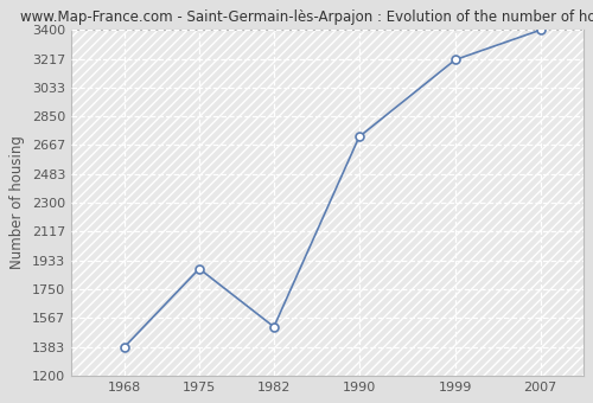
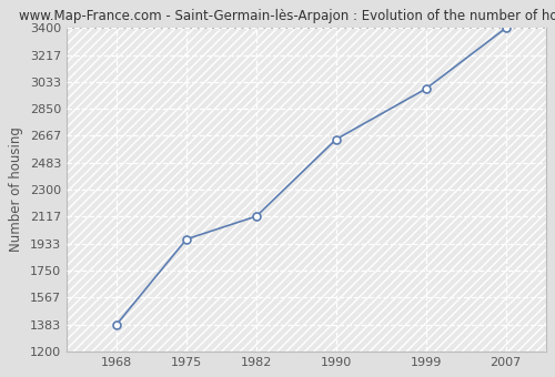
1975: 1880 -> 1960
1982: 1510 -> 2120
1990: 2720 -> 2640
1999: 3210 -> 2990
